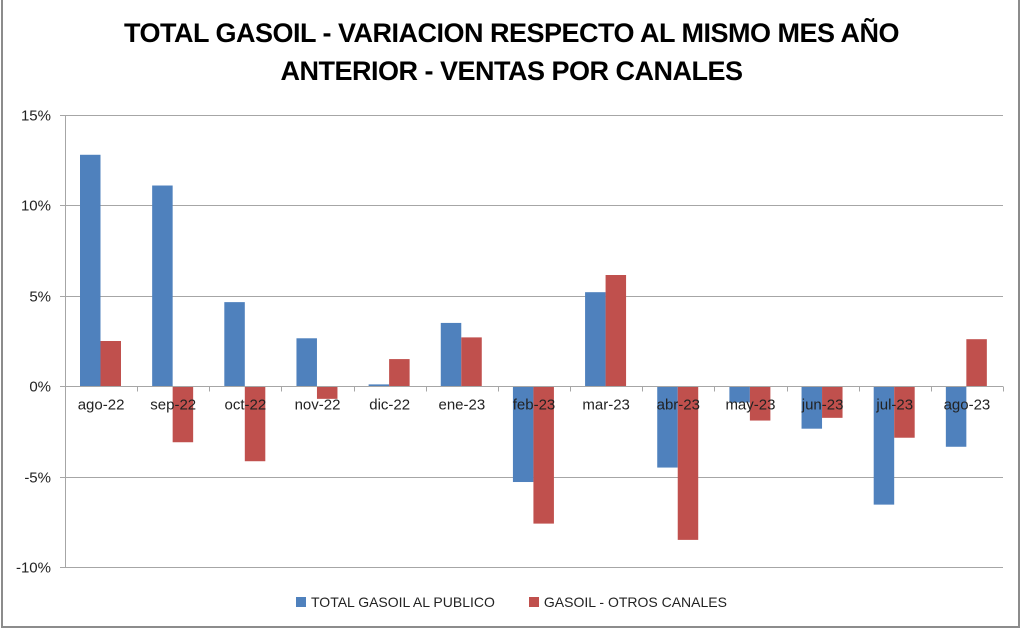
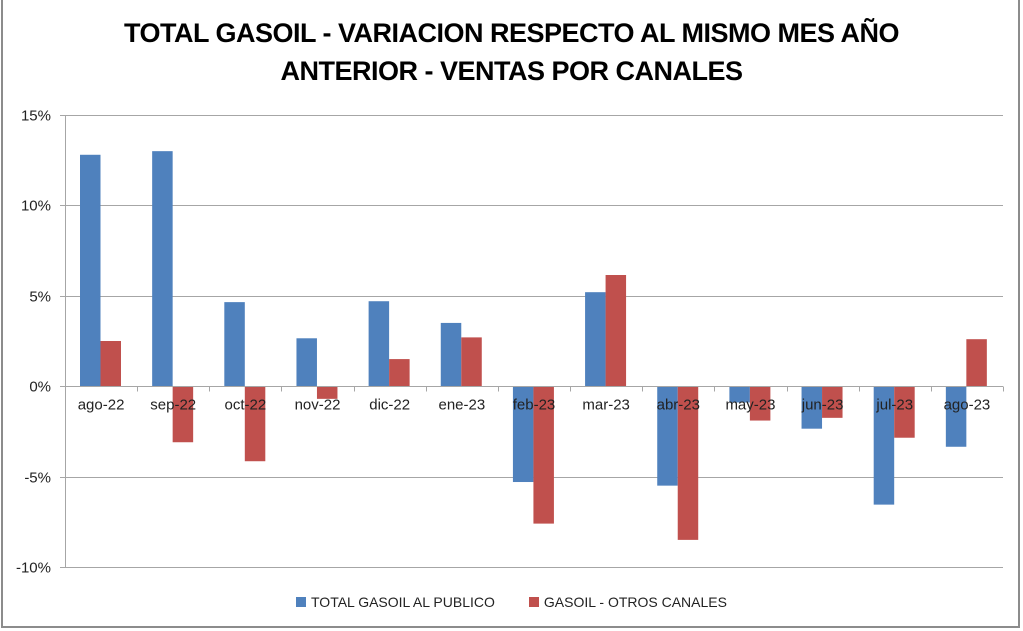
TOTAL GASOIL AL PUBLICO/sep-22: 11.1% -> 13.0%
TOTAL GASOIL AL PUBLICO/dic-22: 0.1% -> 4.7%
TOTAL GASOIL AL PUBLICO/abr-23: -4.5% -> -5.5%
